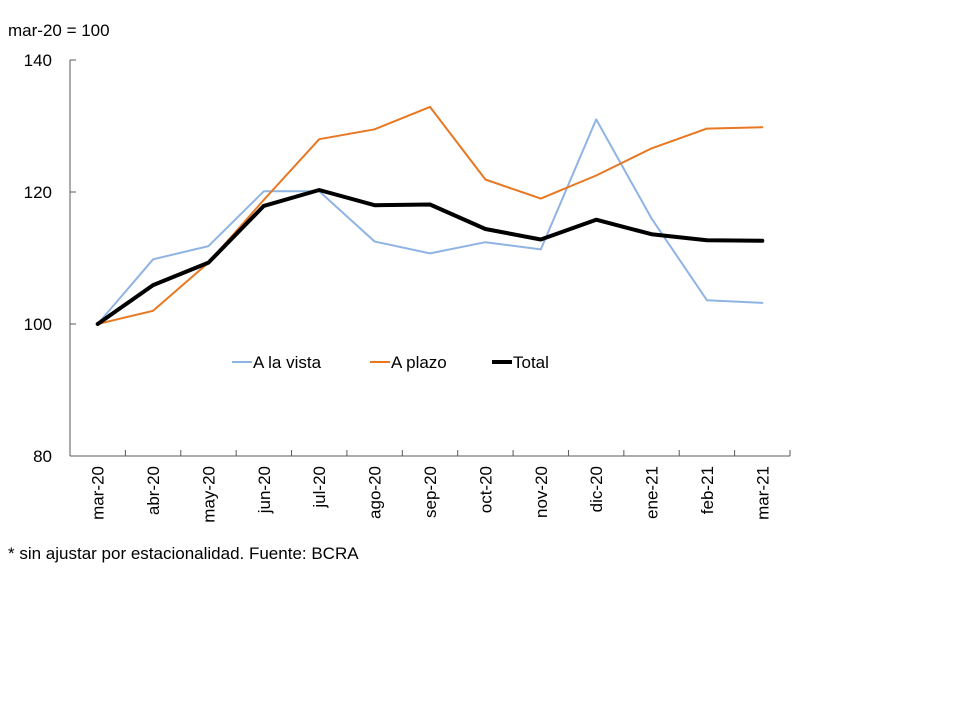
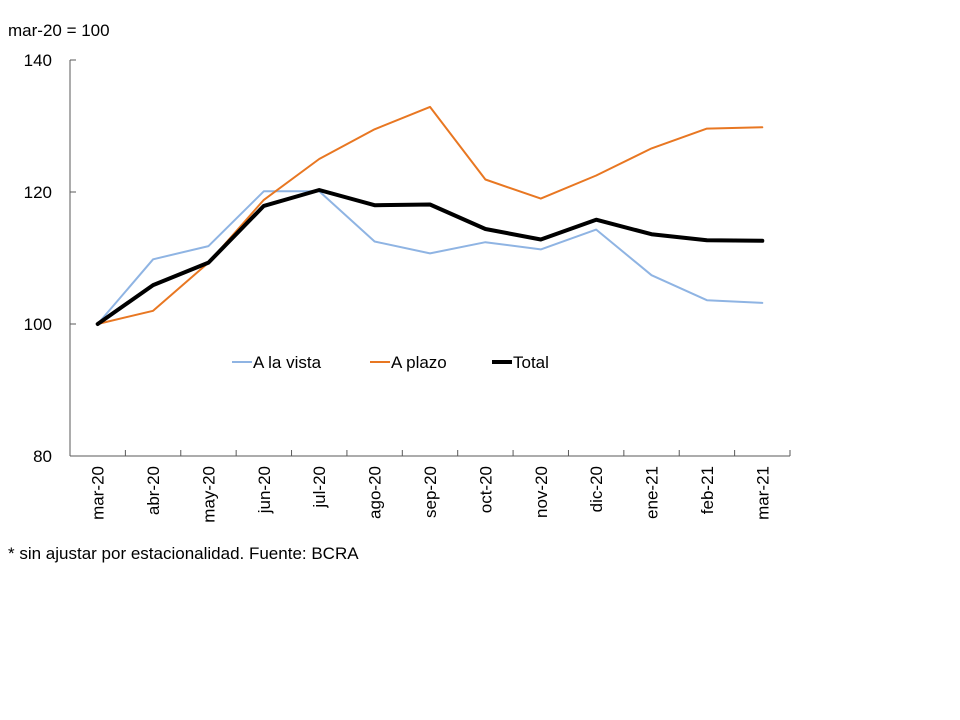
A plazo/jul-20: 128 -> 125
A la vista/dic-20: 131 -> 114
A la vista/ene-21: 116 -> 107
